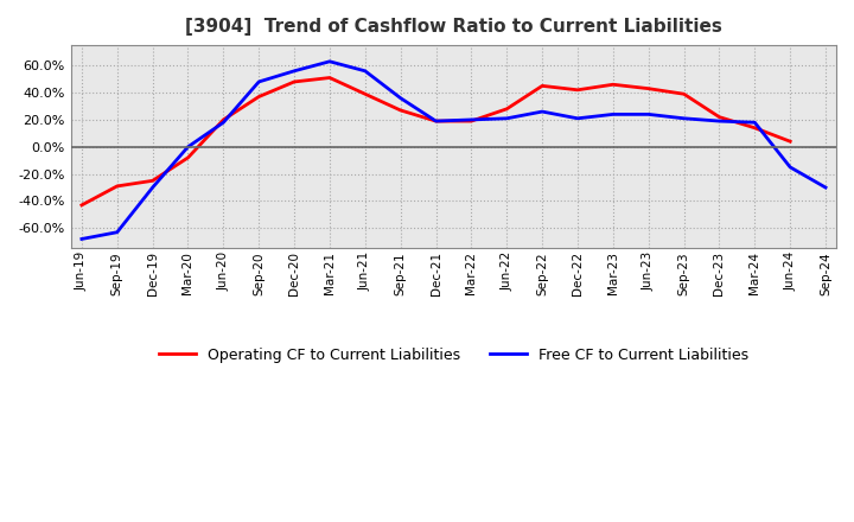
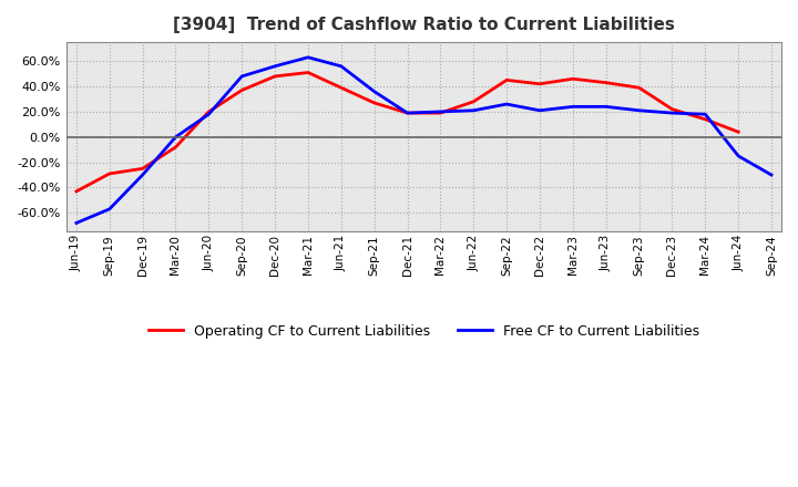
Free CF to Current Liabilities/Sep-19: -63% -> -57%
